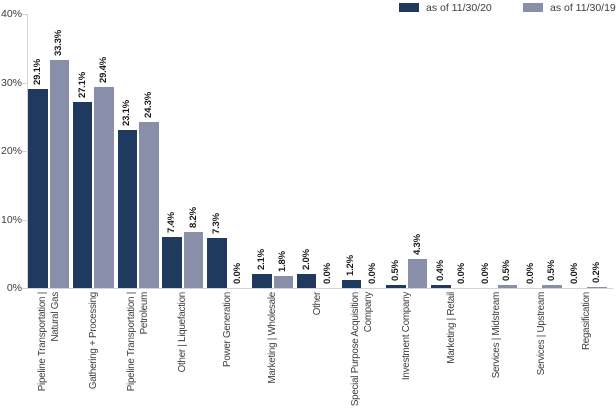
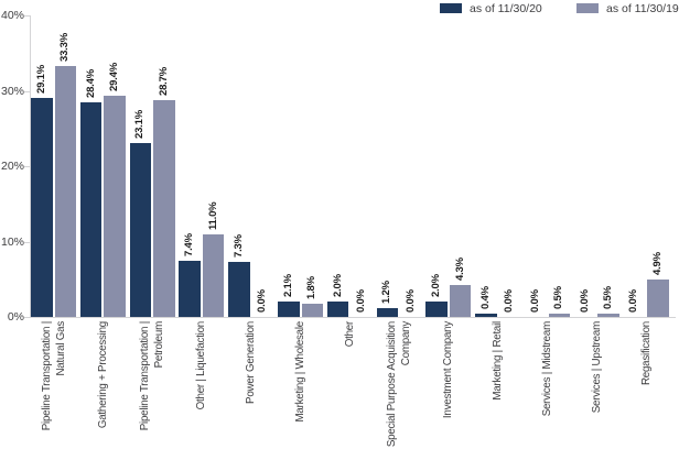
as of 11/30/20/Gathering + Processing: 27.1% -> 28.4%
as of 11/30/19/Pipeline Transportation | Petroleum: 24.3% -> 28.7%
as of 11/30/19/Other | Liquefaction: 8.2% -> 11.0%
as of 11/30/20/Investment Company: 0.5% -> 2.0%
as of 11/30/19/Regasification: 0.2% -> 4.9%
